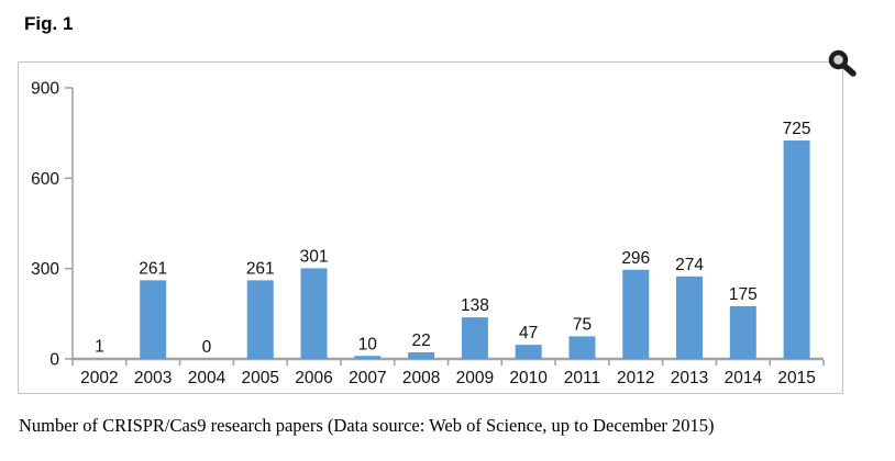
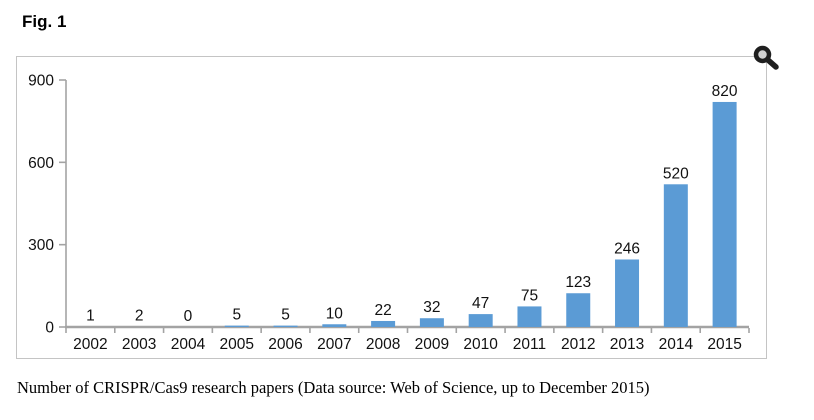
2003: 261 -> 2
2005: 261 -> 5
2006: 301 -> 5
2009: 138 -> 32
2012: 296 -> 123
2013: 274 -> 246
2014: 175 -> 520
2015: 725 -> 820
